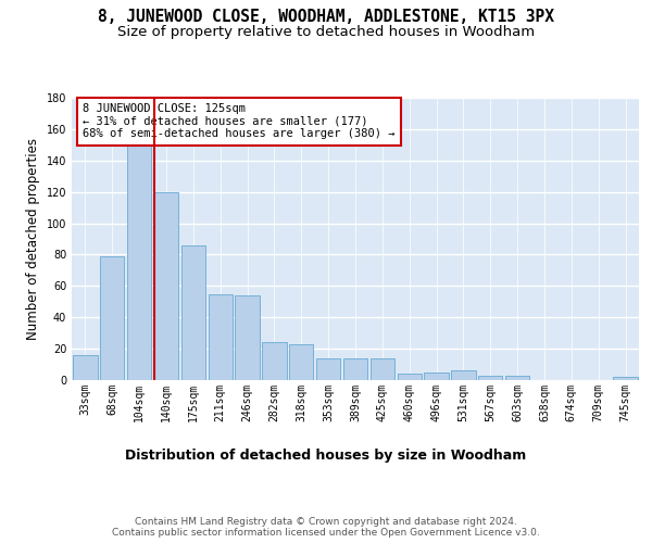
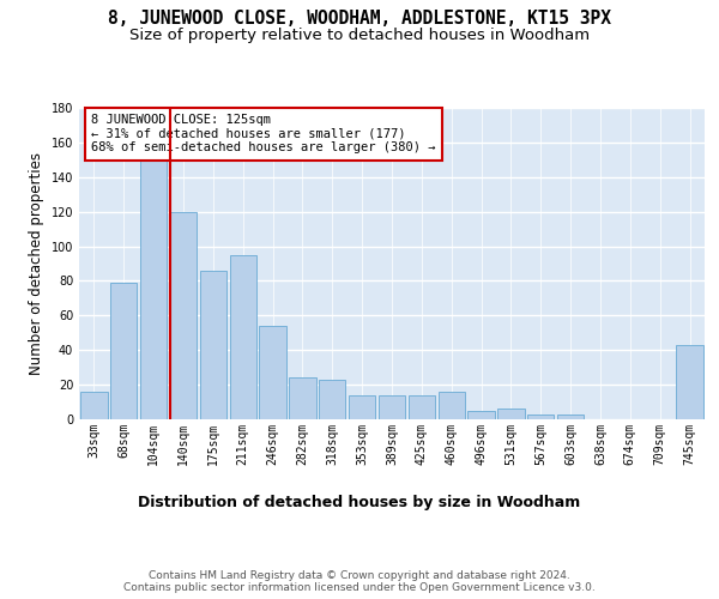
211sqm: 55 -> 95
460sqm: 4 -> 16
745sqm: 2 -> 43
